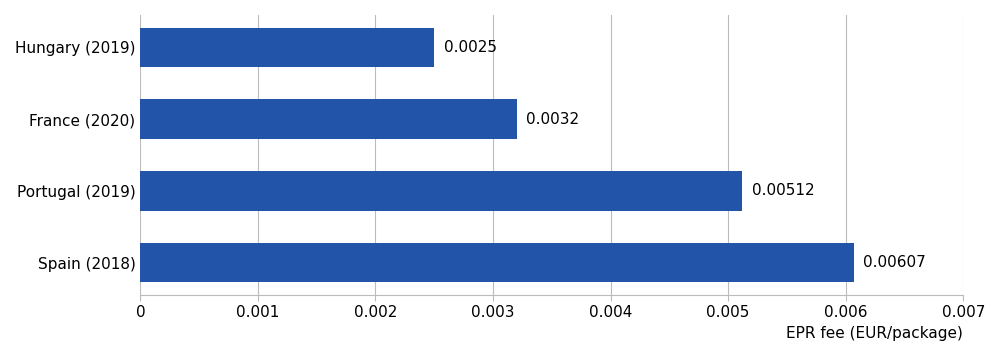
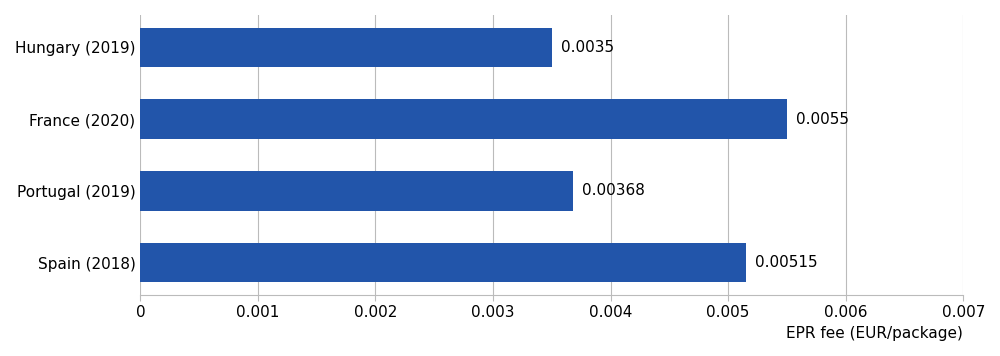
Hungary (2019): 0.0025 -> 0.0035
France (2020): 0.0032 -> 0.0055
Portugal (2019): 0.00512 -> 0.00368
Spain (2018): 0.00607 -> 0.00515
